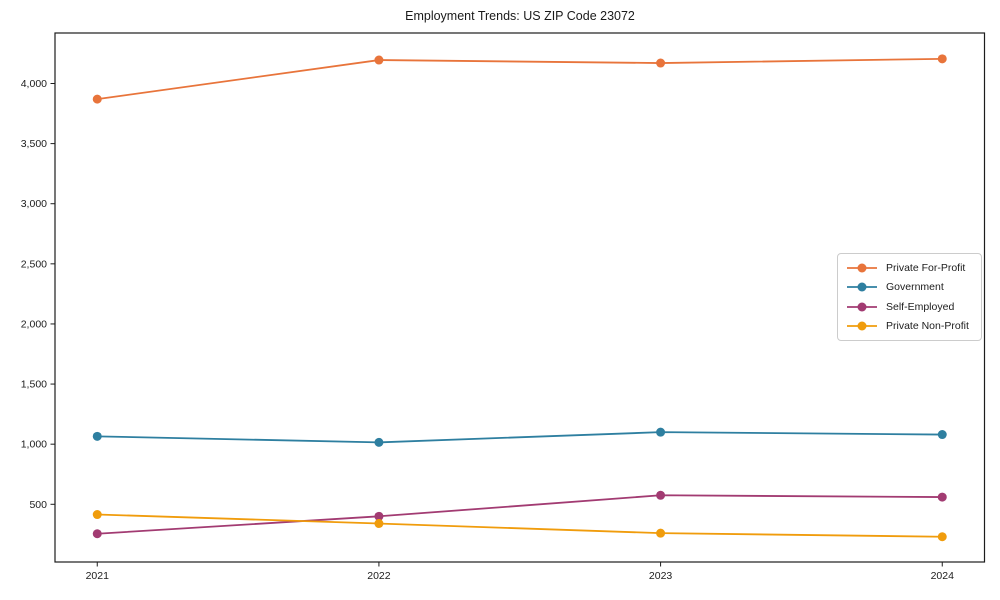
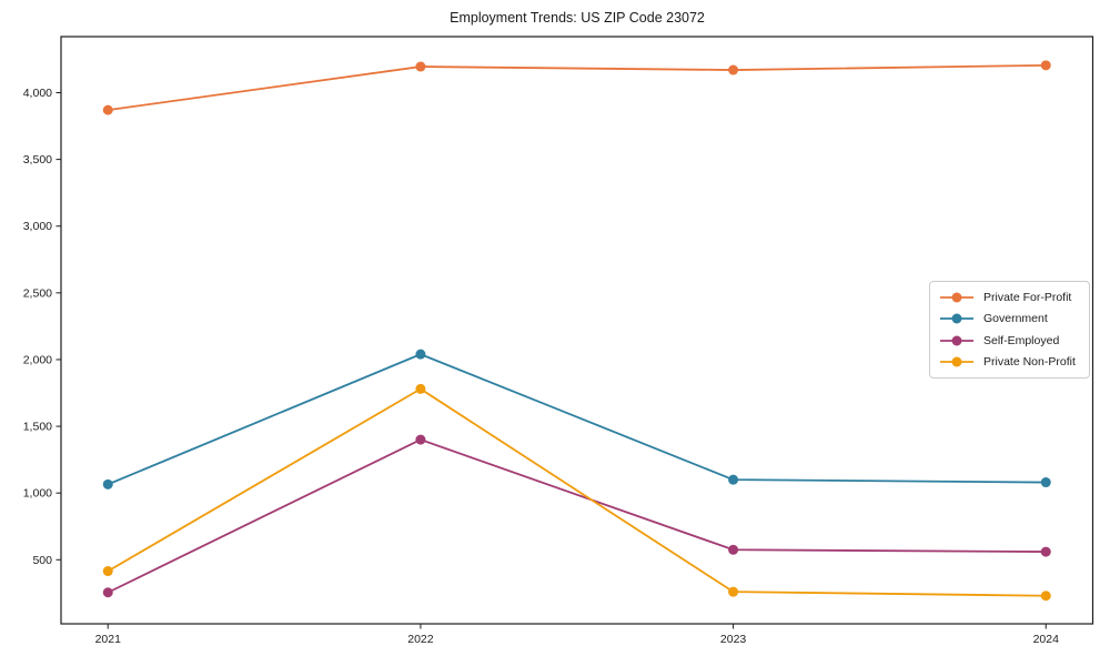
Government/2022: 1020 -> 2040
Self-Employed/2022: 400 -> 1400
Private Non-Profit/2022: 340 -> 1780
